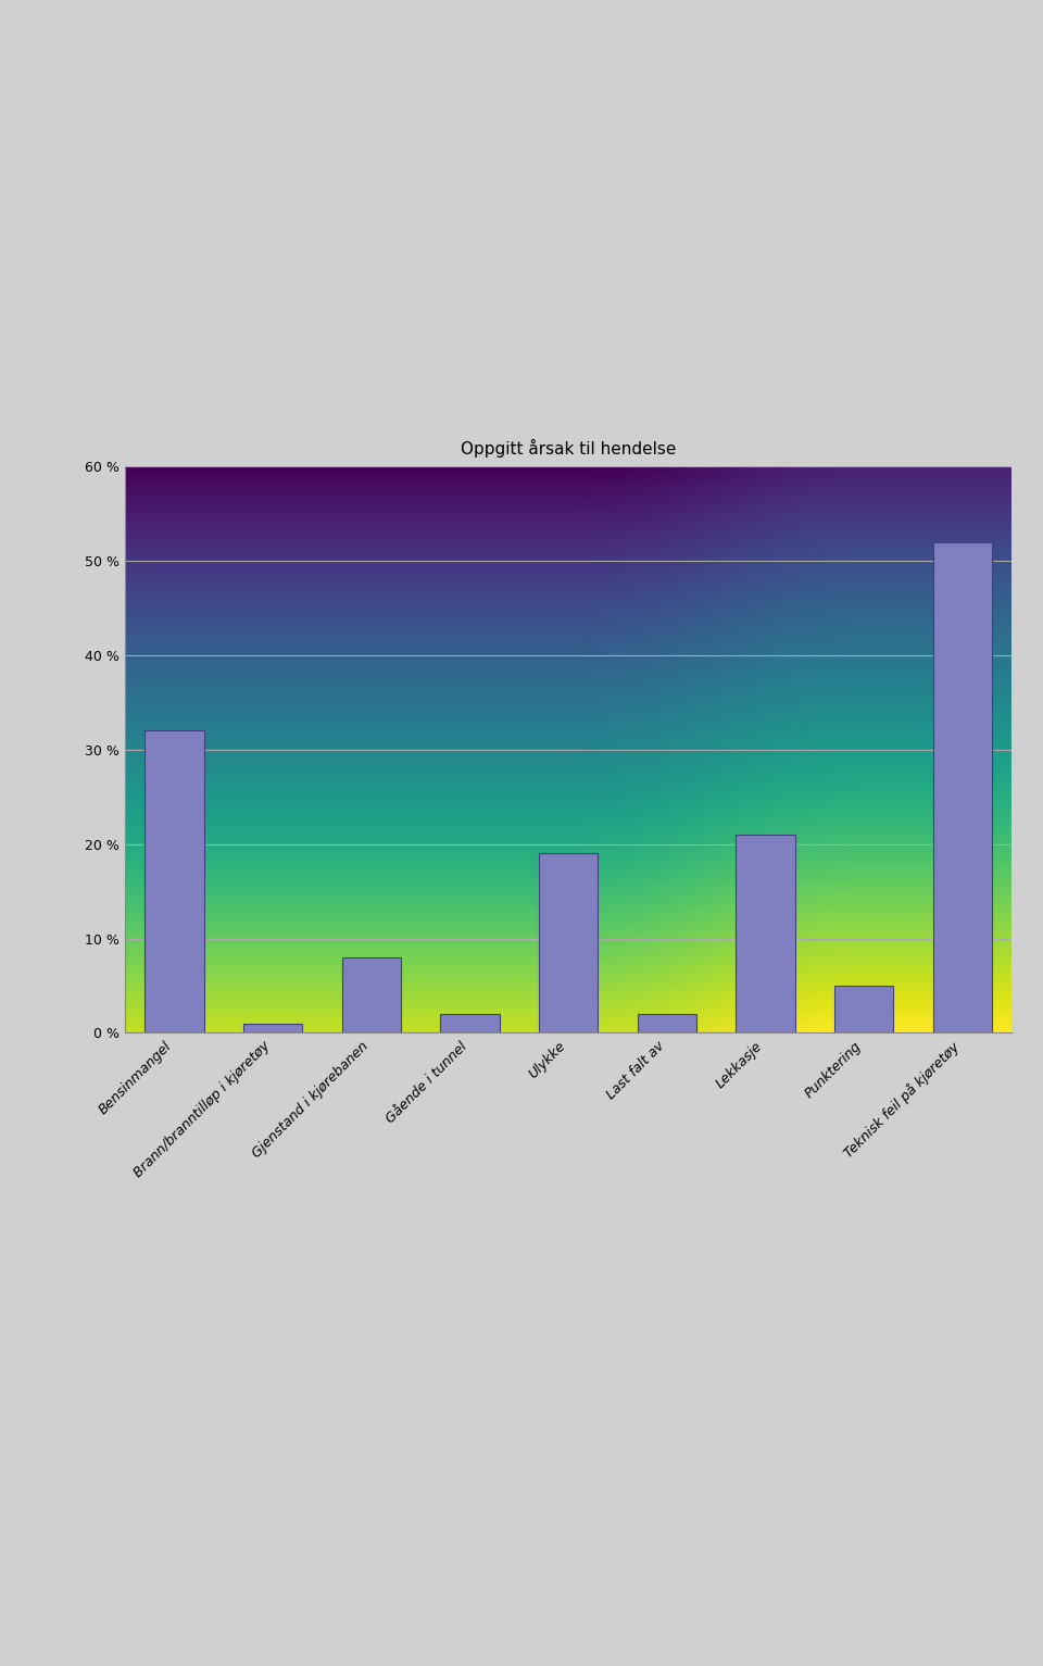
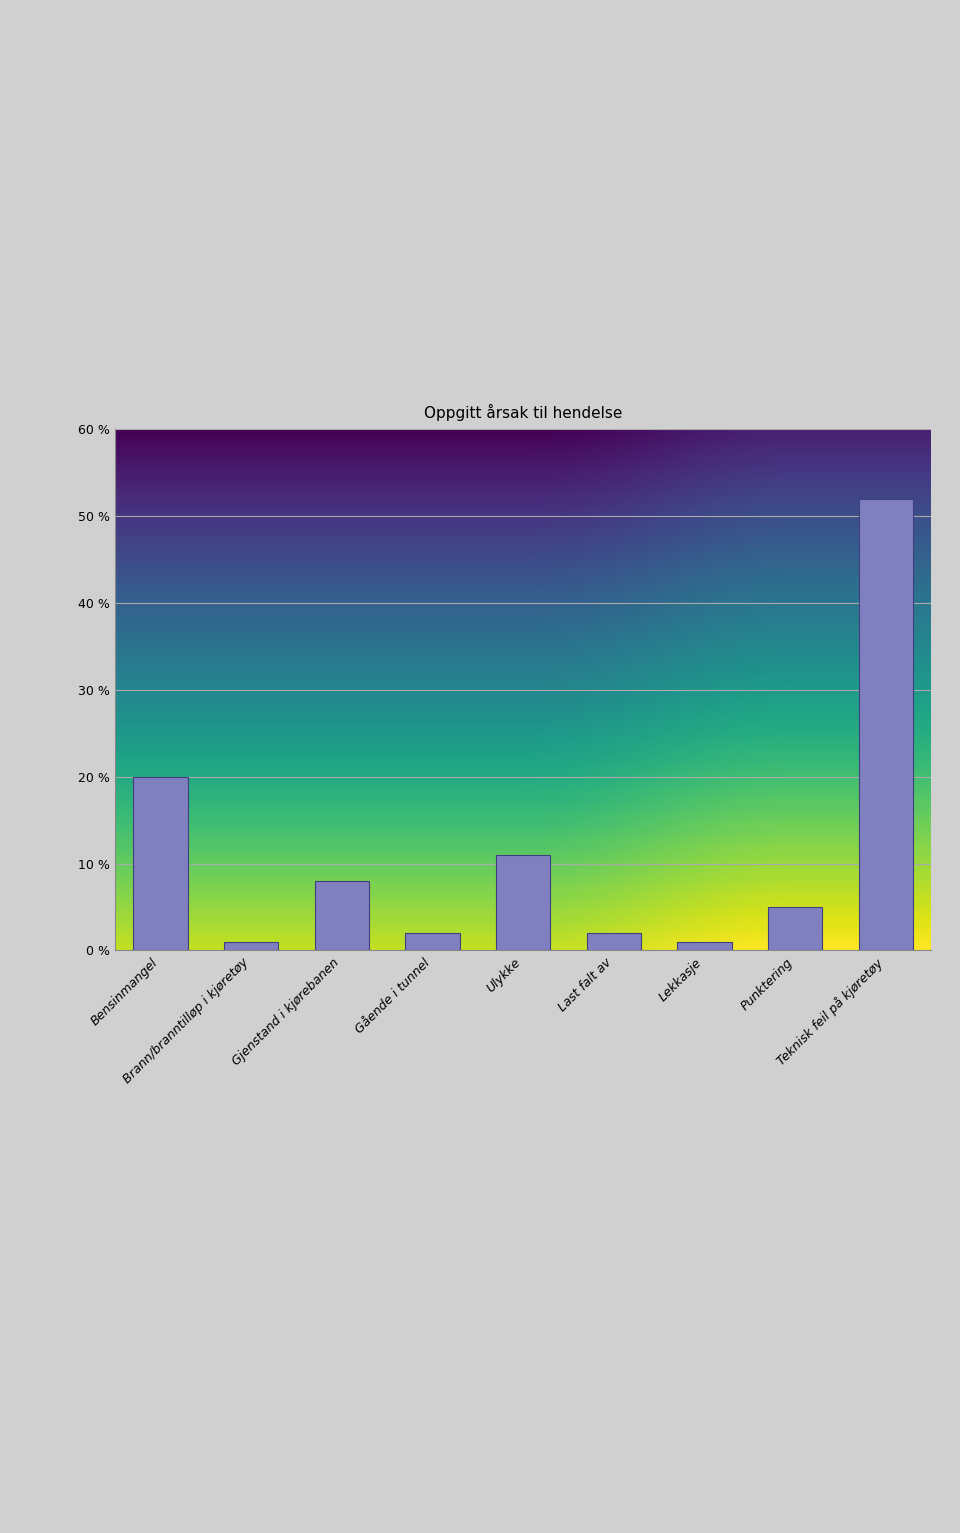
Bensinmangel: 32 % -> 20 %
Ulykke: 19 % -> 11 %
Lekkasje: 21 % -> 1 %
